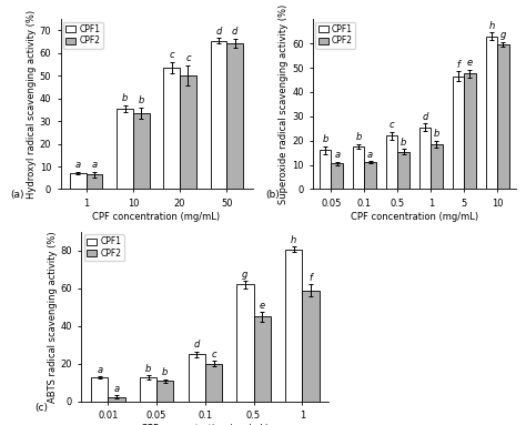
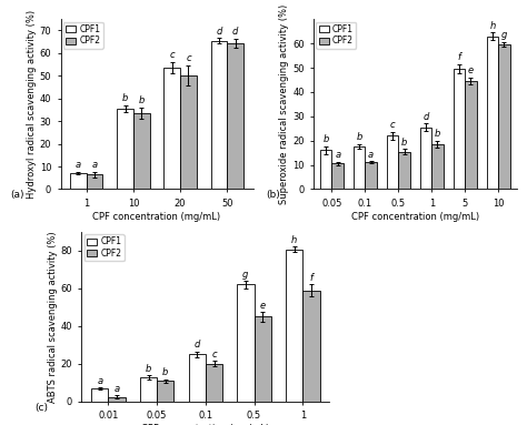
CPF1/5: 46.5 -> 49.5
CPF2/5: 47.5 -> 44.5
CPF1/0.01: 13 -> 7
